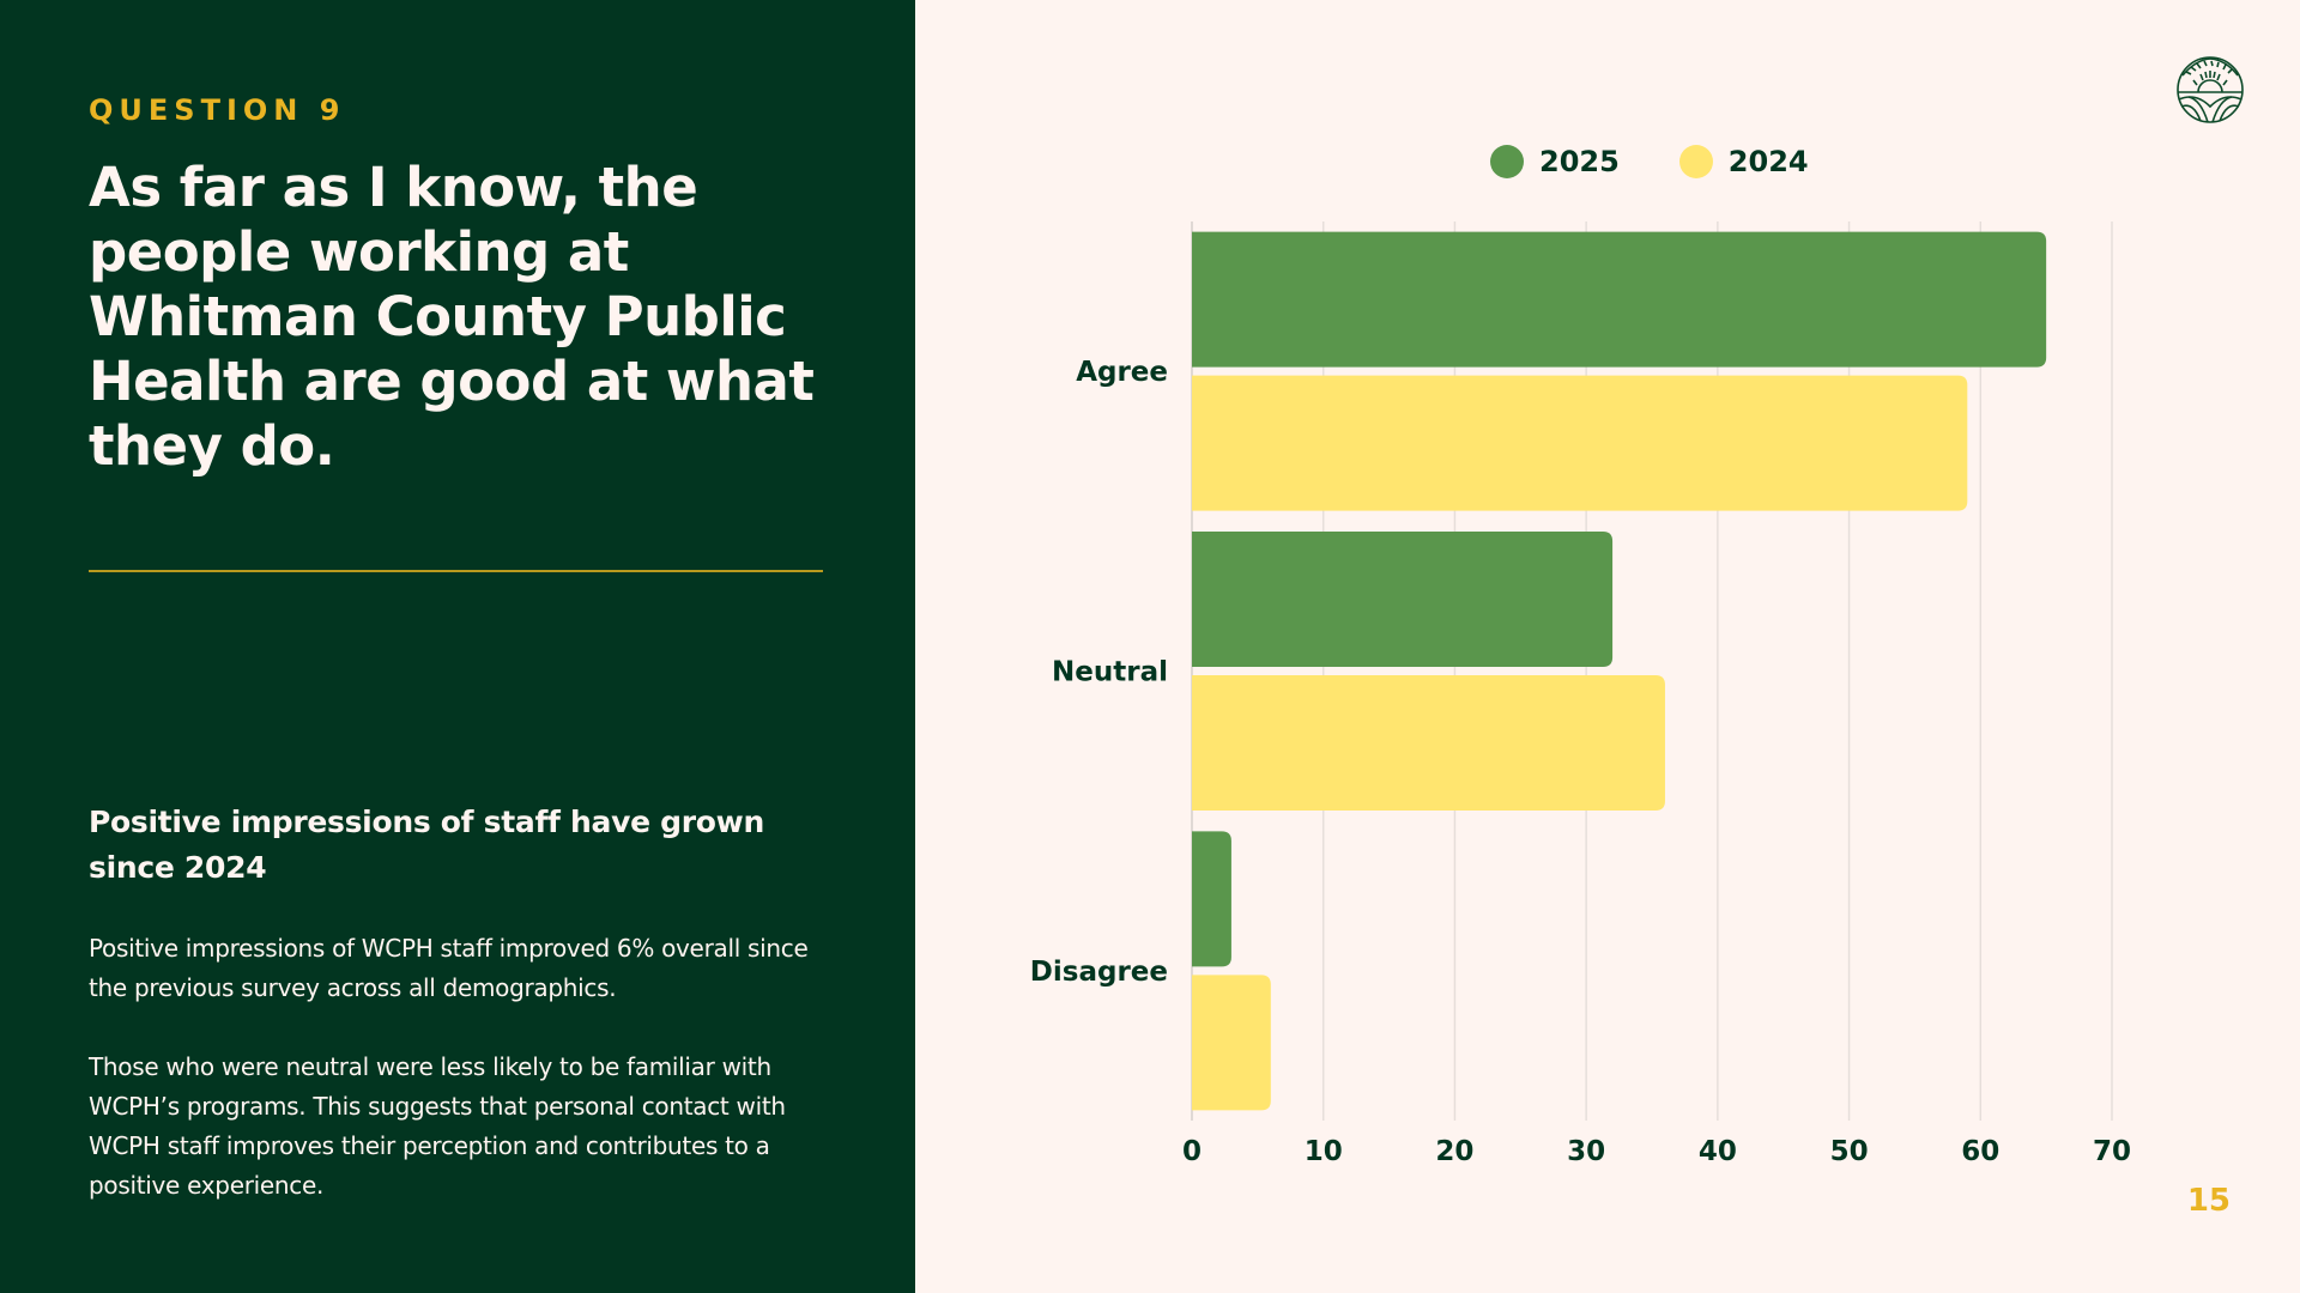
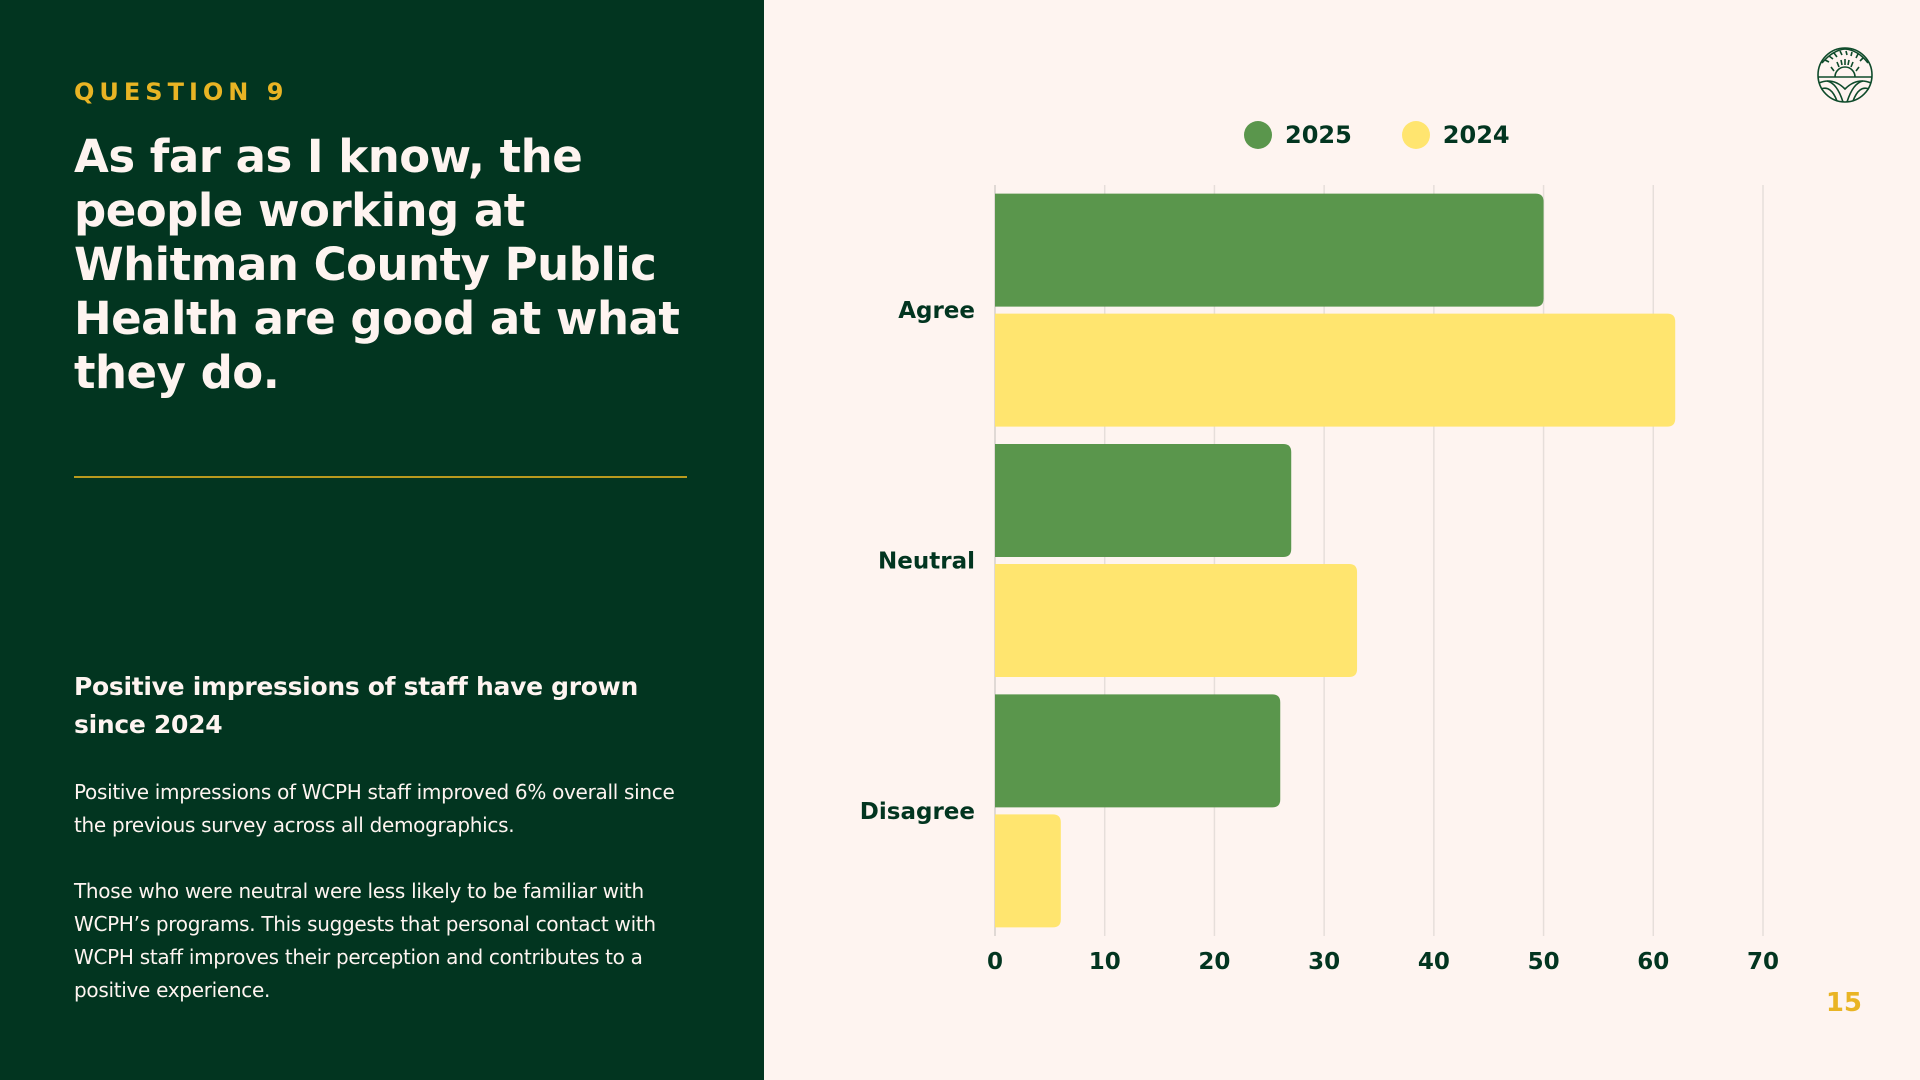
2025/Agree: 65 -> 50
2024/Agree: 59 -> 62
2025/Neutral: 32 -> 27
2024/Neutral: 36 -> 33
2025/Disagree: 3 -> 26
